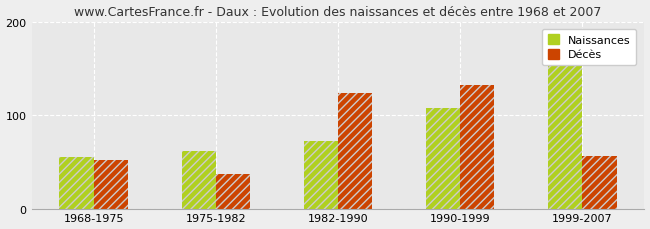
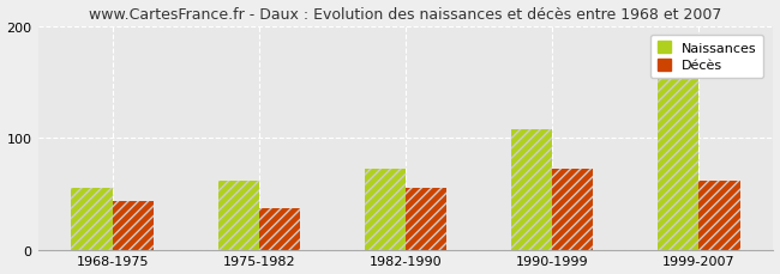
Décès/1968-1975: 52 -> 43
Décès/1982-1990: 124 -> 55
Décès/1990-1999: 132 -> 72
Décès/1999-2007: 56 -> 62
